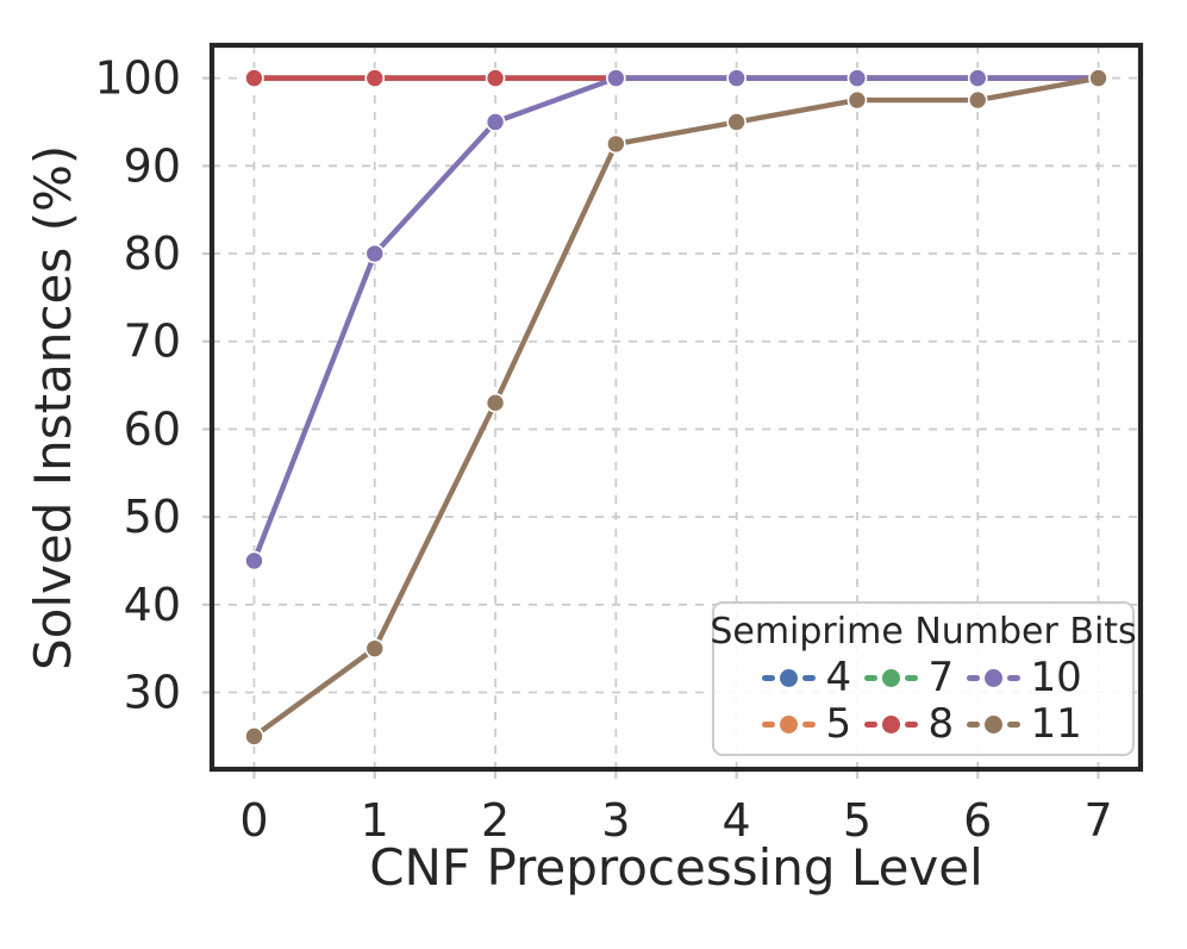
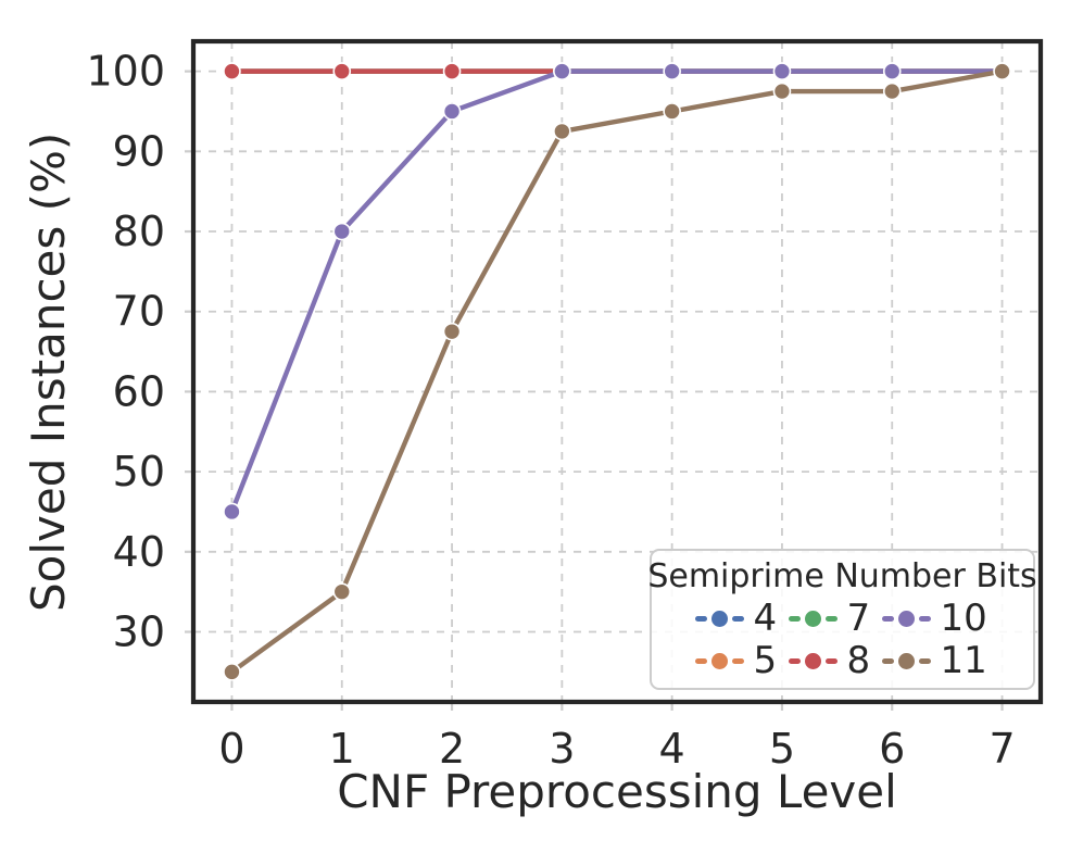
11/2: 63 -> 68
